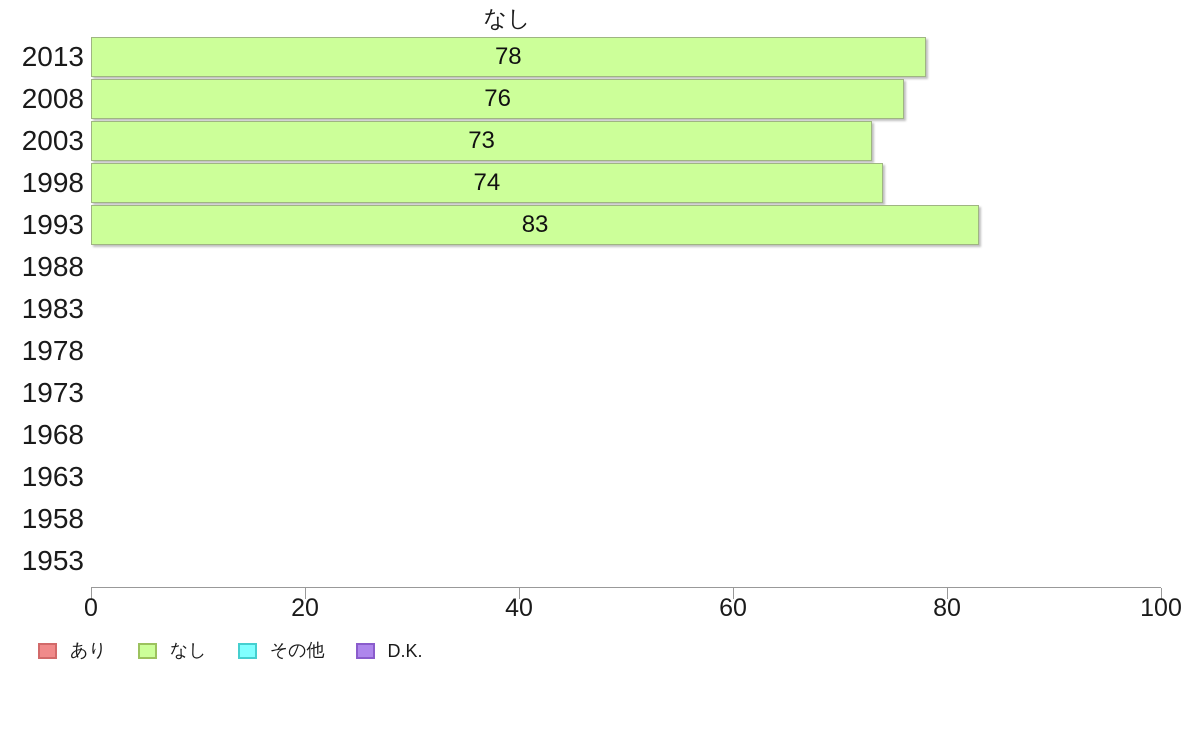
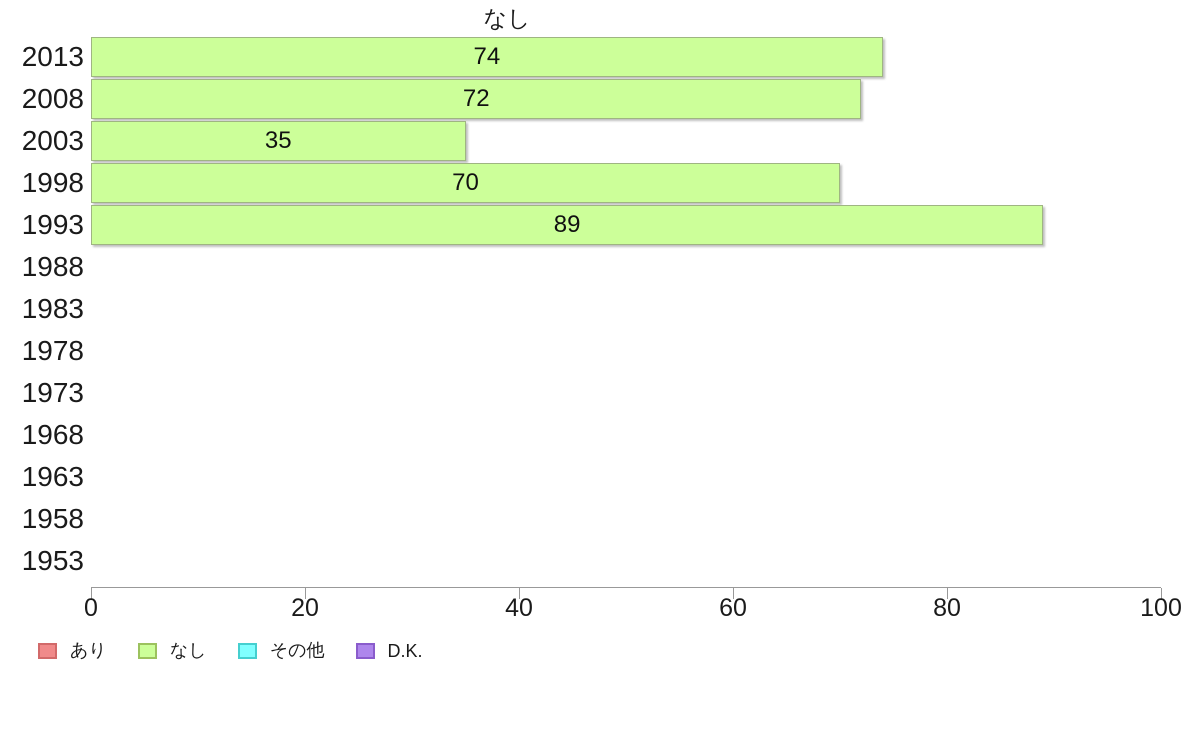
2013: 78 -> 74
2008: 76 -> 72
2003: 73 -> 35
1998: 74 -> 70
1993: 83 -> 89
